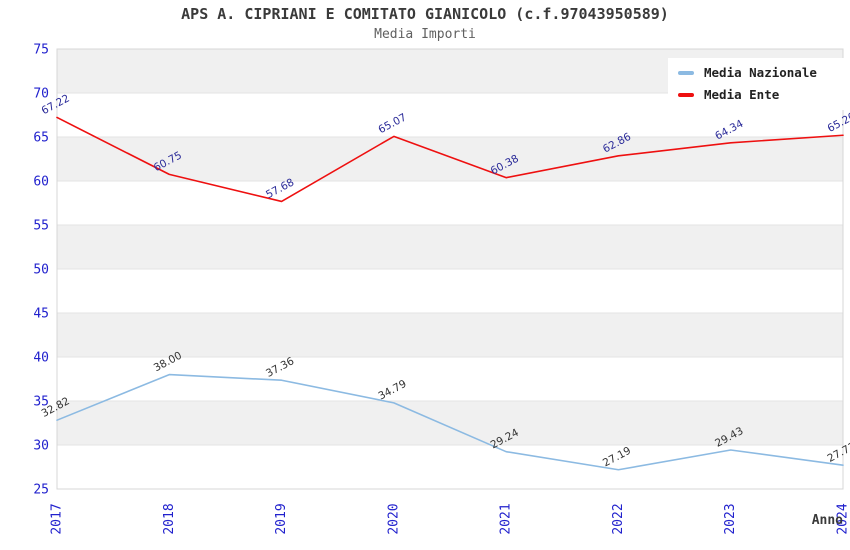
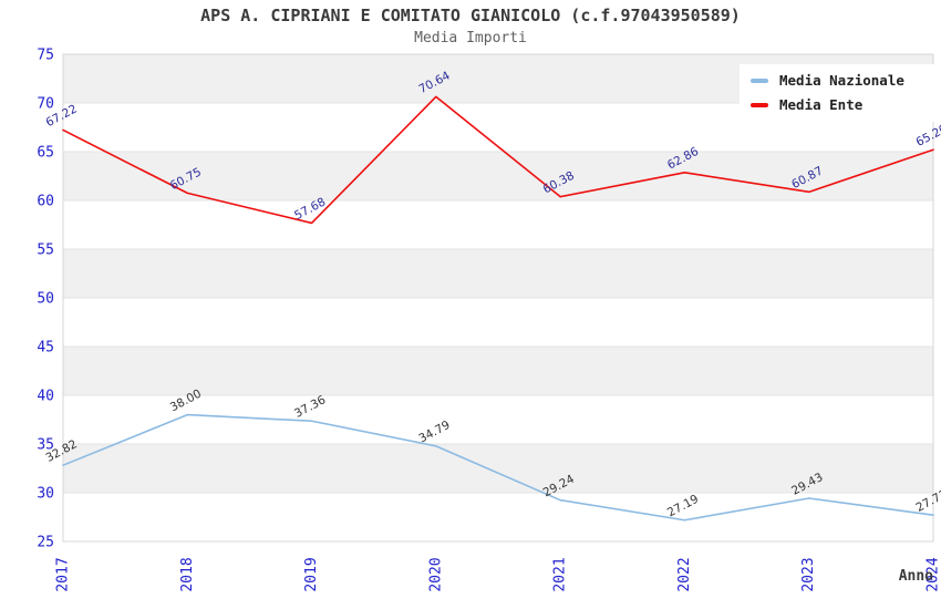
Media Ente/2020: 65.07 -> 70.64
Media Ente/2023: 64.34 -> 60.87
